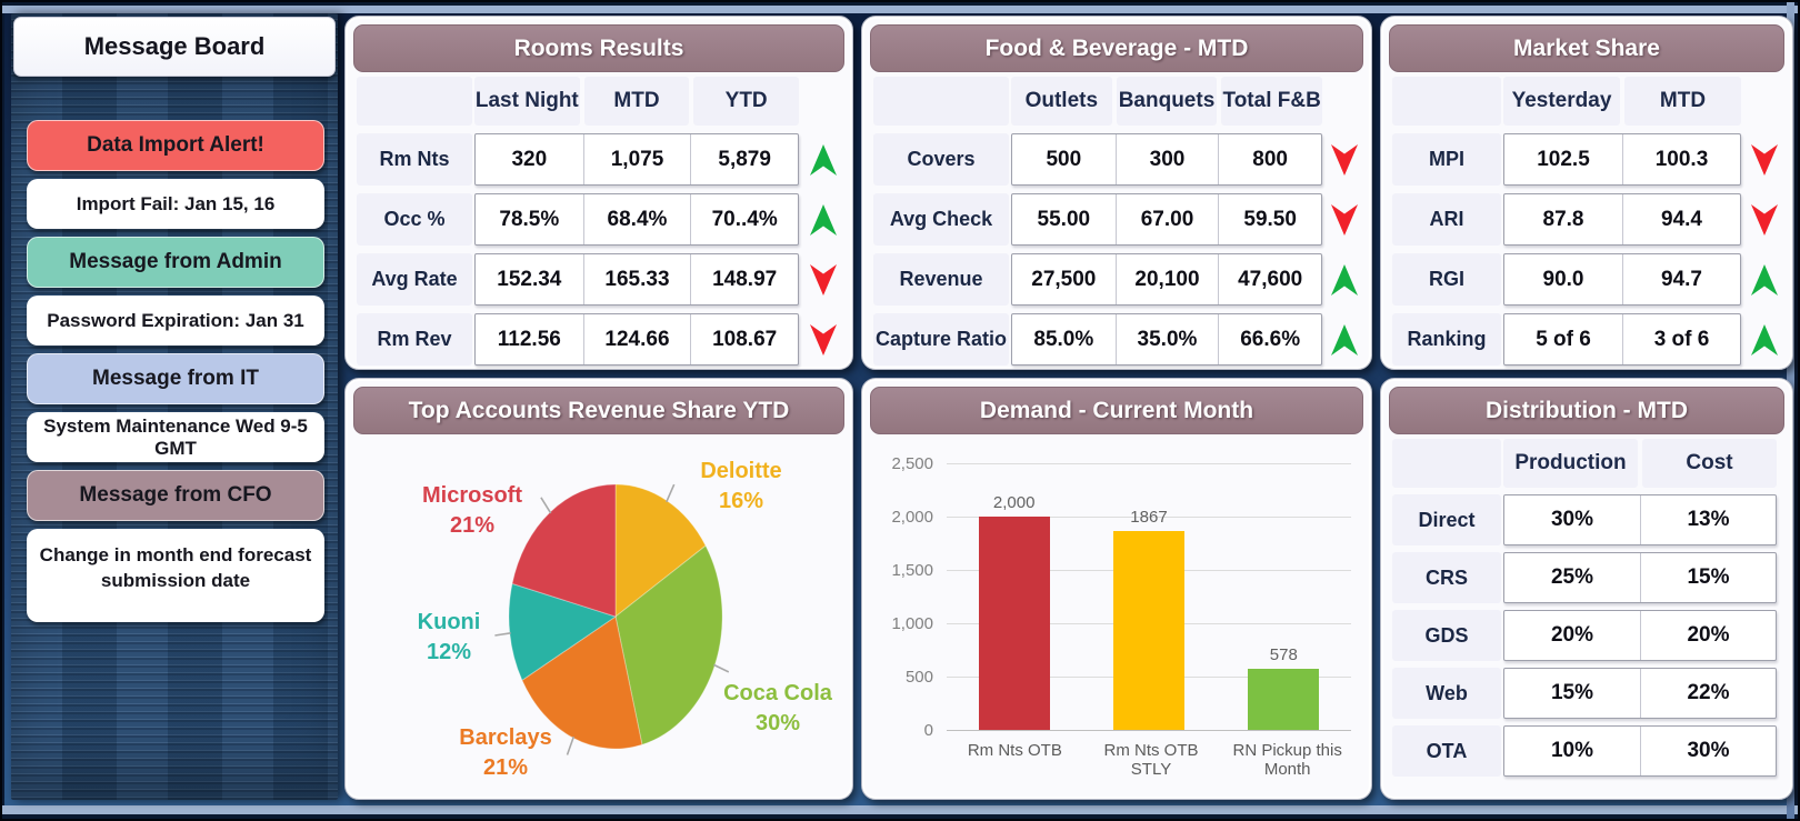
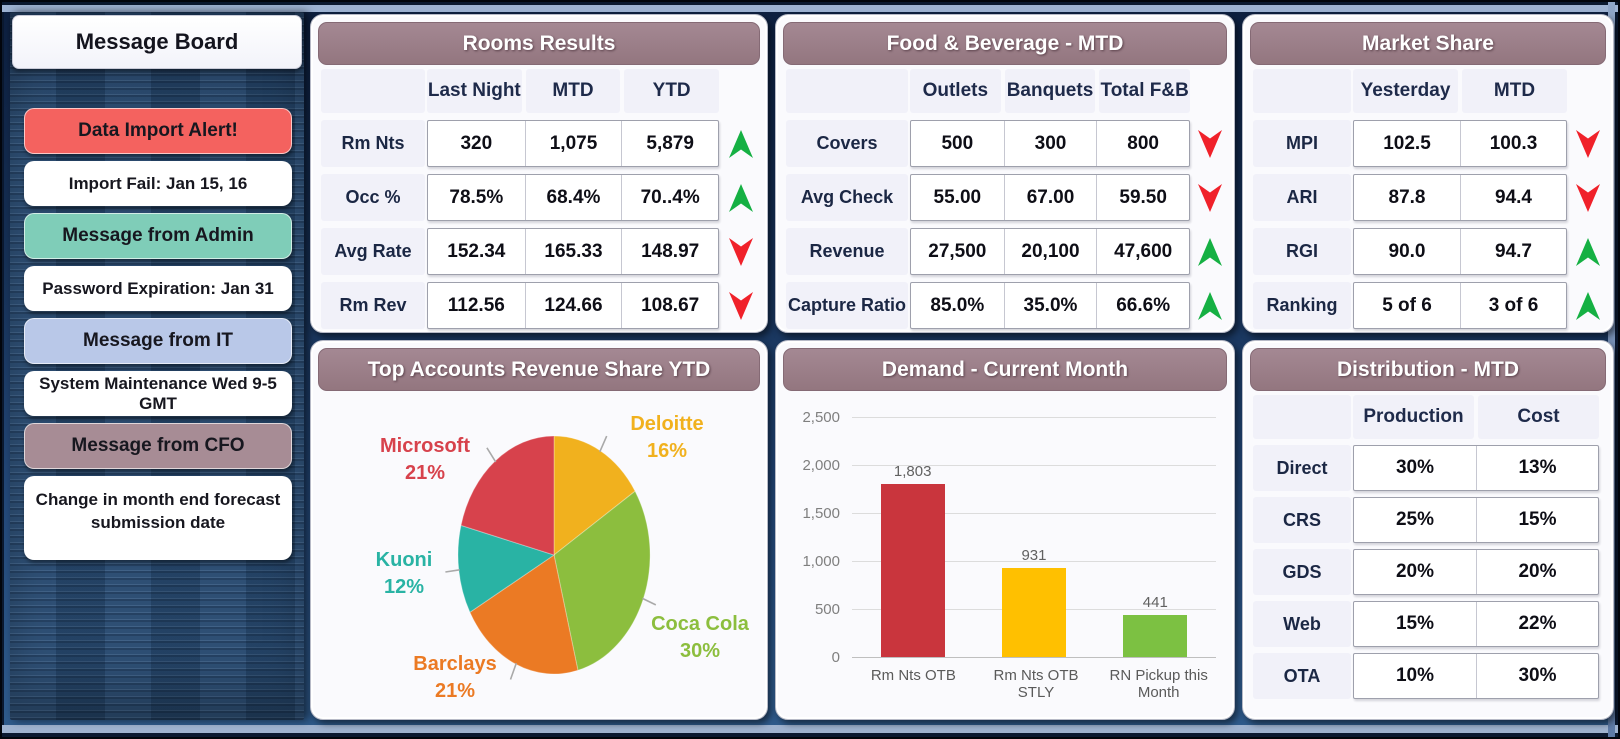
Demand - Current Month/Rm Nts OTB: 2,000 -> 1,803
Demand - Current Month/Rm Nts OTB STLY: 1867 -> 931
Demand - Current Month/RN Pickup this Month: 578 -> 441
